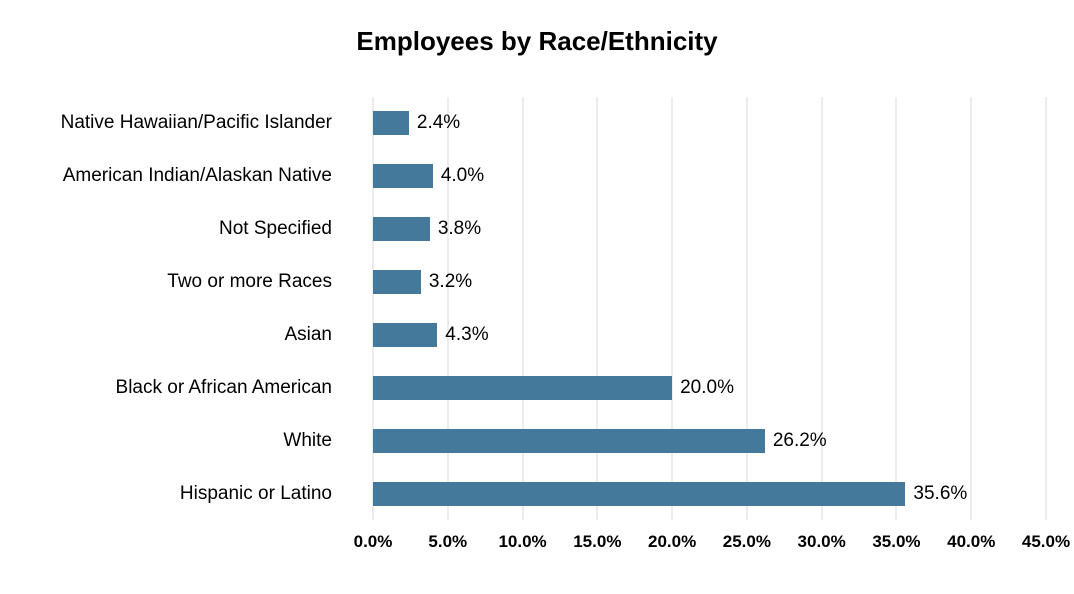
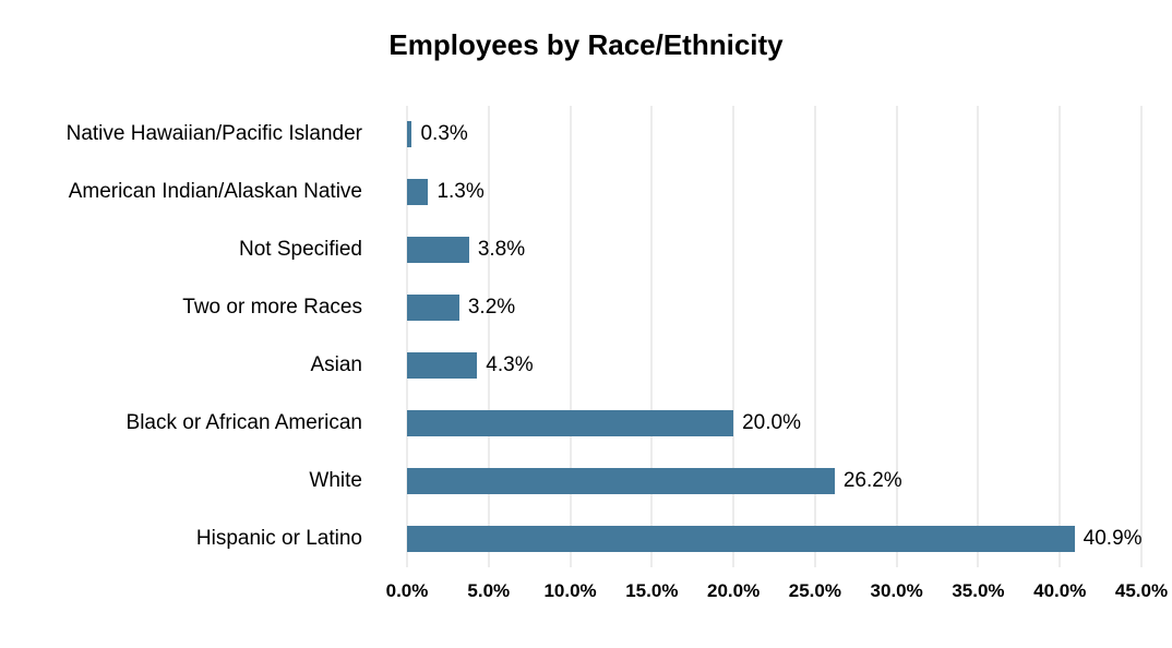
Native Hawaiian/Pacific Islander: 2.4% -> 0.3%
American Indian/Alaskan Native: 4.0% -> 1.3%
Hispanic or Latino: 35.6% -> 40.9%
